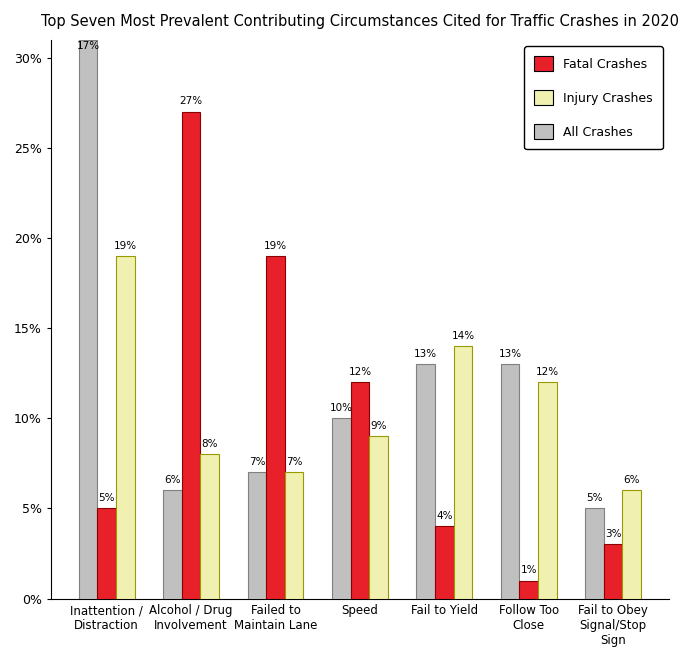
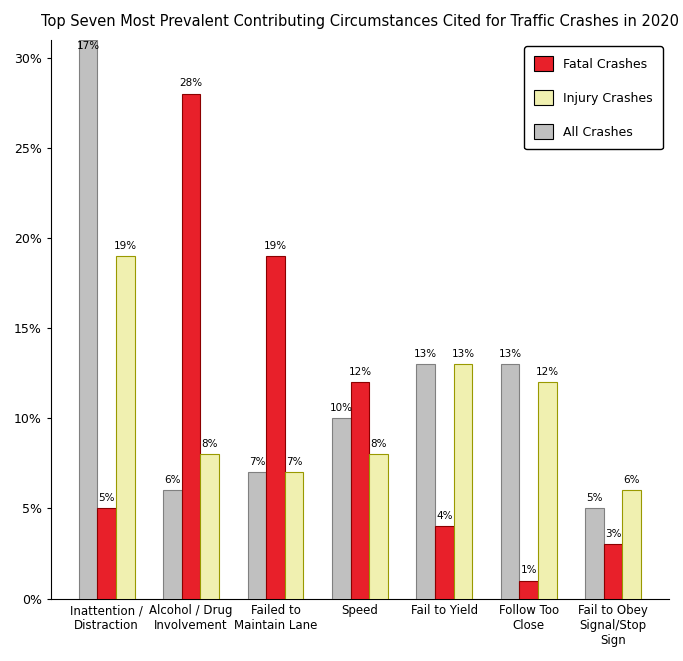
Fatal Crashes/Alcohol / Drug Involvement: 27% -> 28%
Injury Crashes/Speed: 9% -> 8%
Injury Crashes/Fail to Yield: 14% -> 13%
